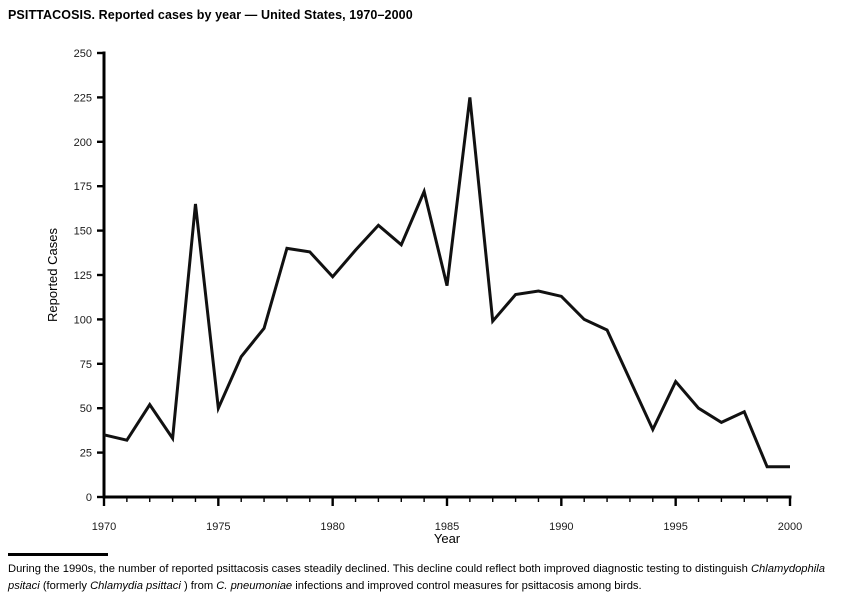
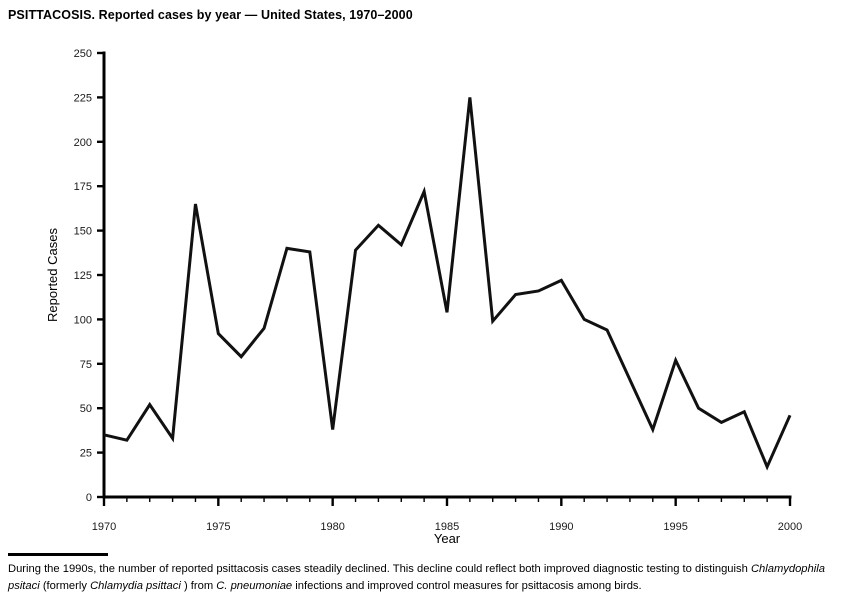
1975: 50 -> 92
1980: 124 -> 38
1985: 119 -> 104
1990: 113 -> 122
1995: 65 -> 77
2000: 17 -> 46
